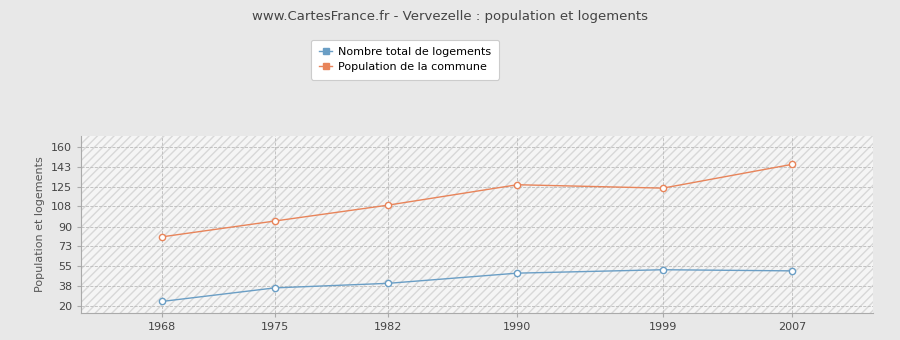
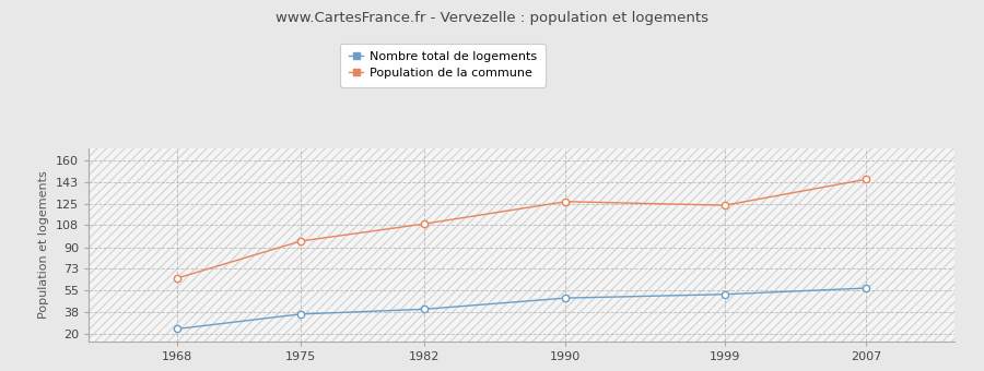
Population de la commune/1968: 81 -> 65
Nombre total de logements/2007: 51 -> 57
